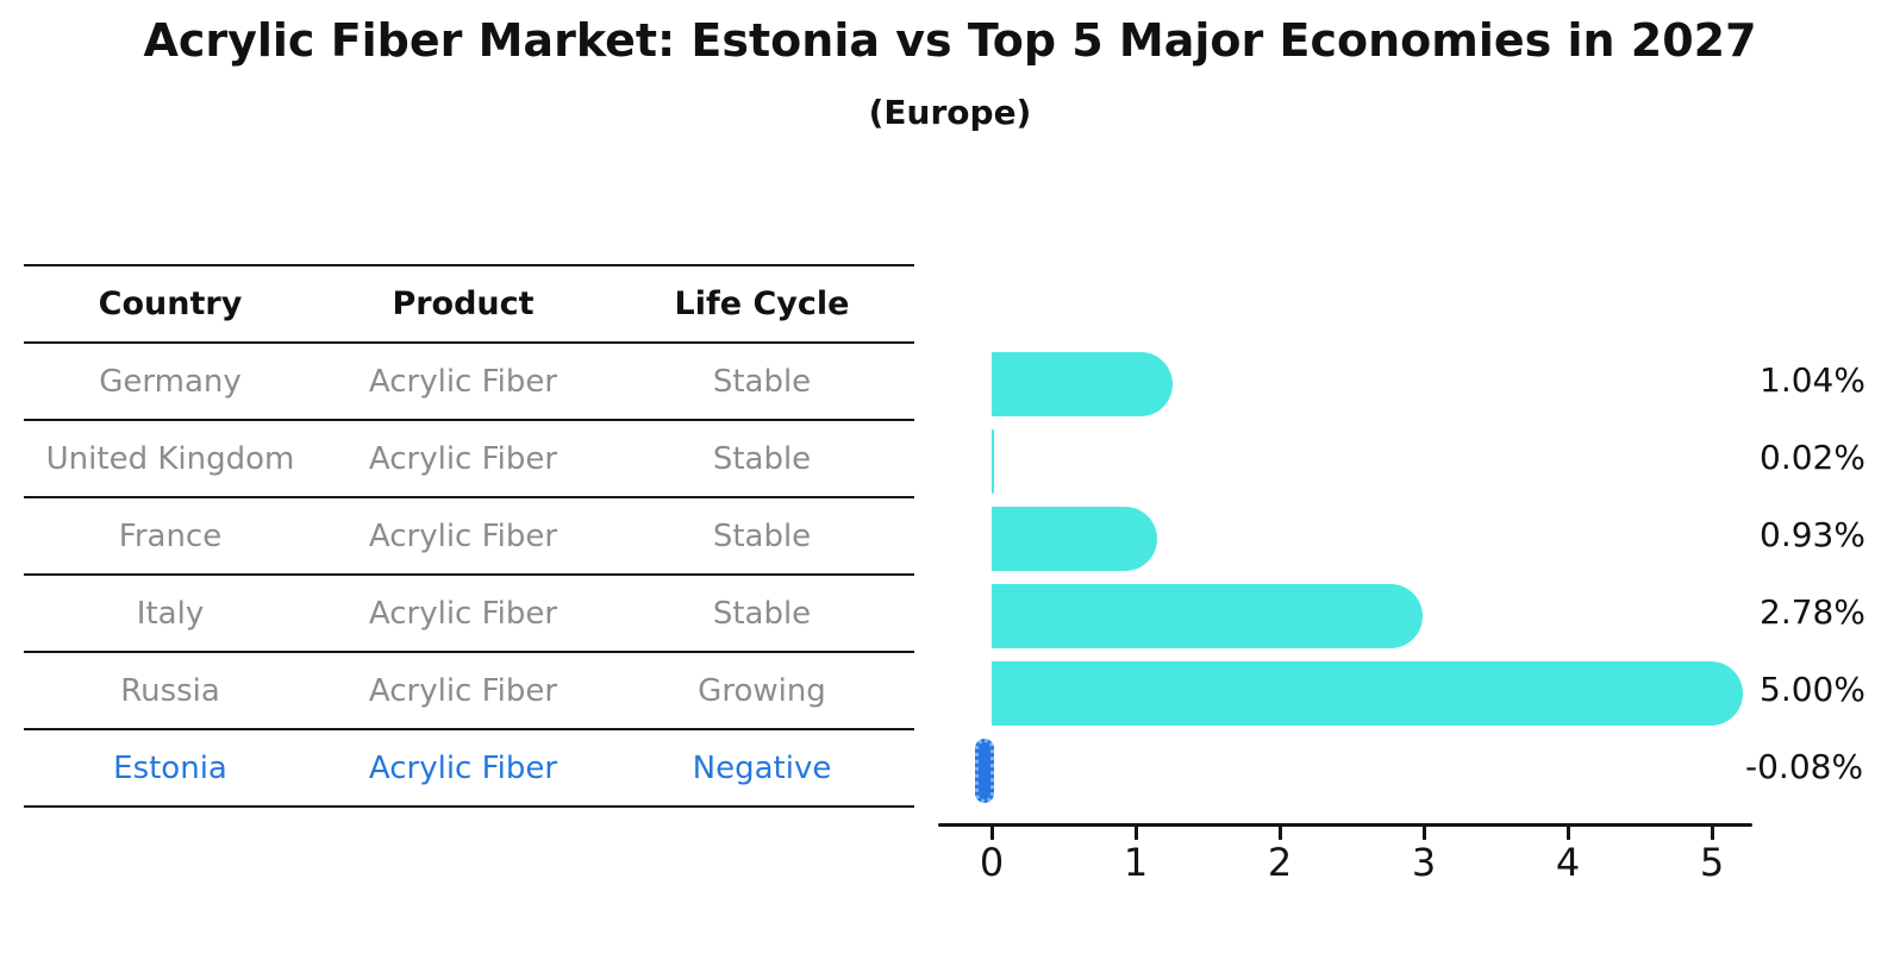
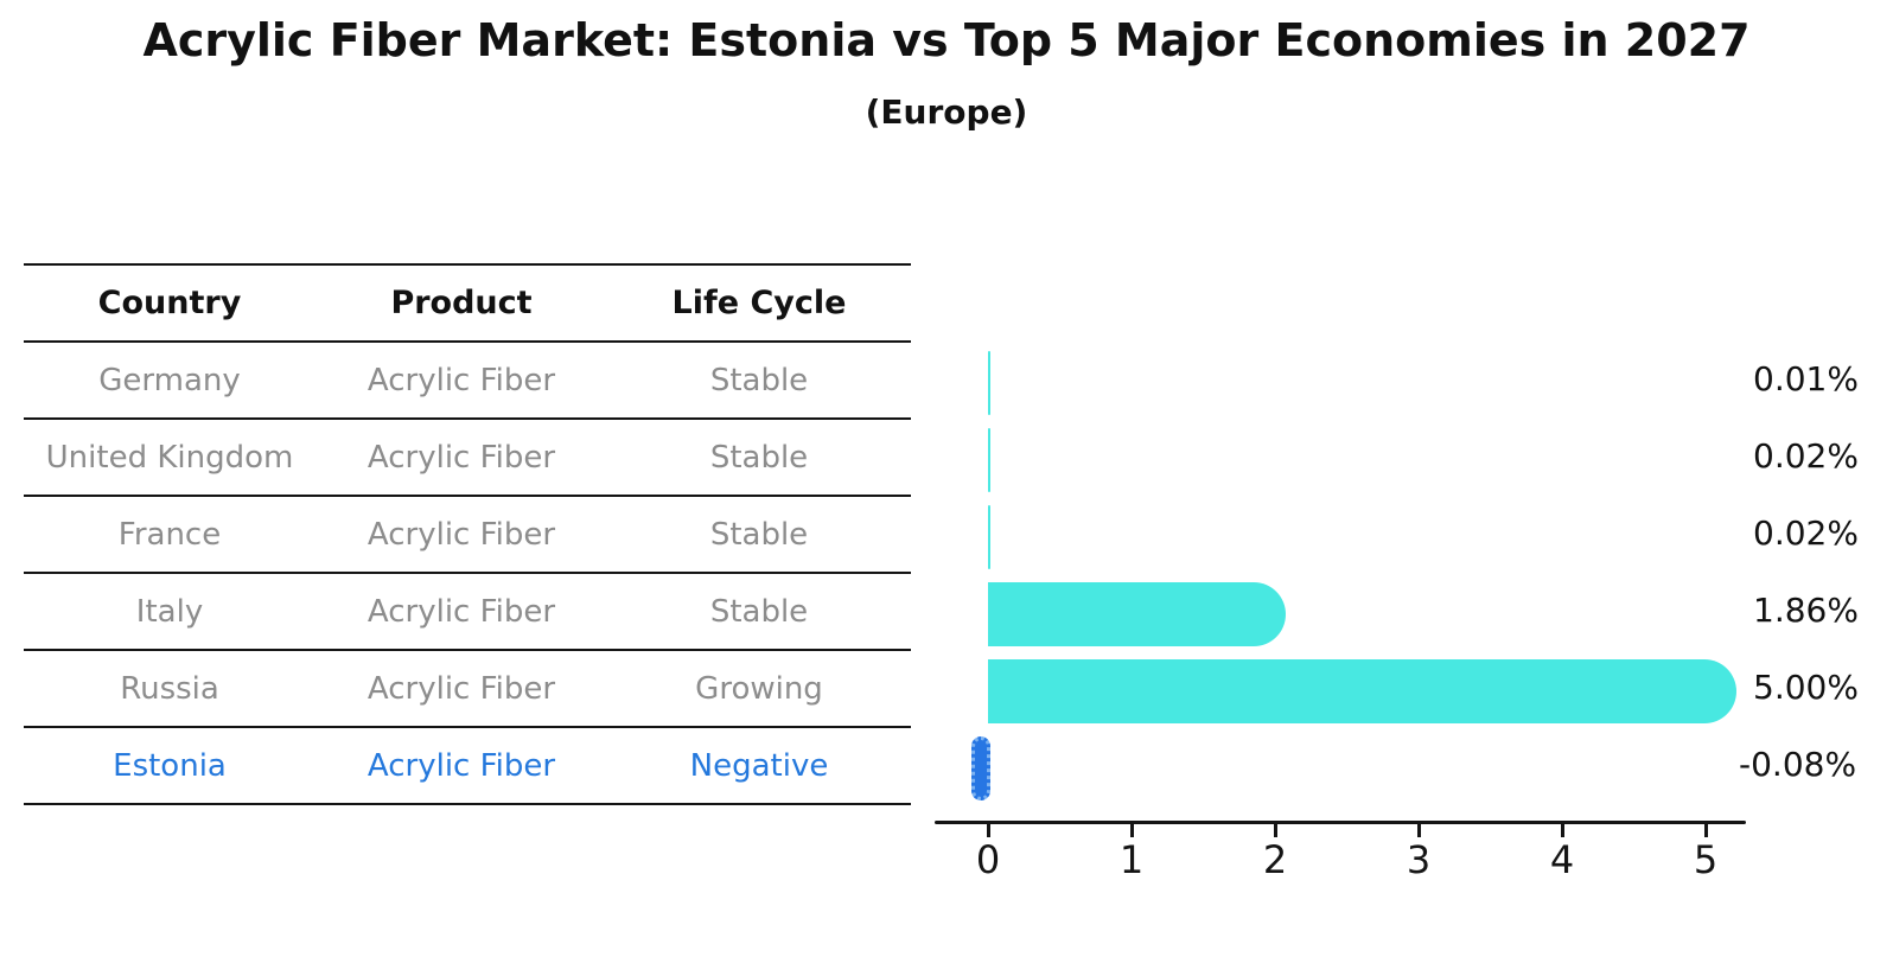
Germany: 1.04% -> 0.01%
France: 0.93% -> 0.02%
Italy: 2.78% -> 1.86%
